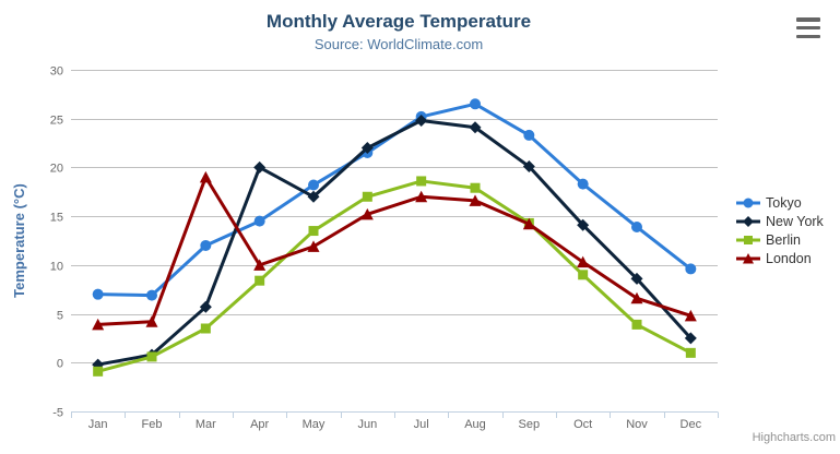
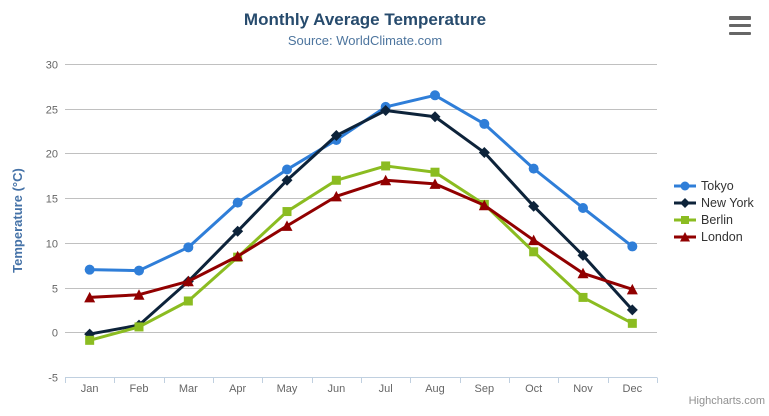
Tokyo/Mar: 12 -> 10
London/Mar: 19 -> 6
New York/Apr: 20 -> 11
London/Apr: 10 -> 8
